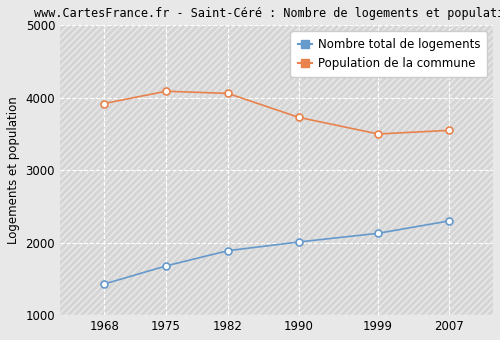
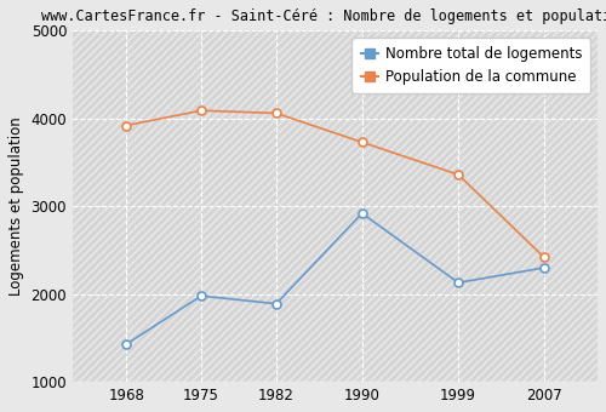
Nombre total de logements/1975: 1680 -> 1980
Nombre total de logements/1990: 2010 -> 2920
Population de la commune/1999: 3500 -> 3360
Population de la commune/2007: 3550 -> 2420
